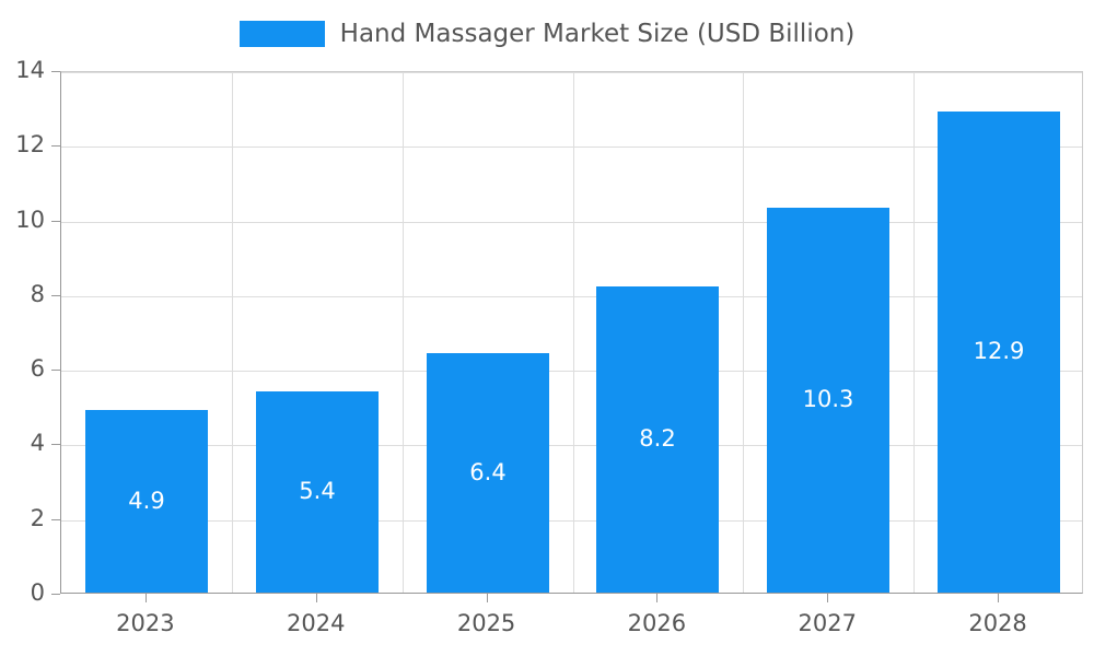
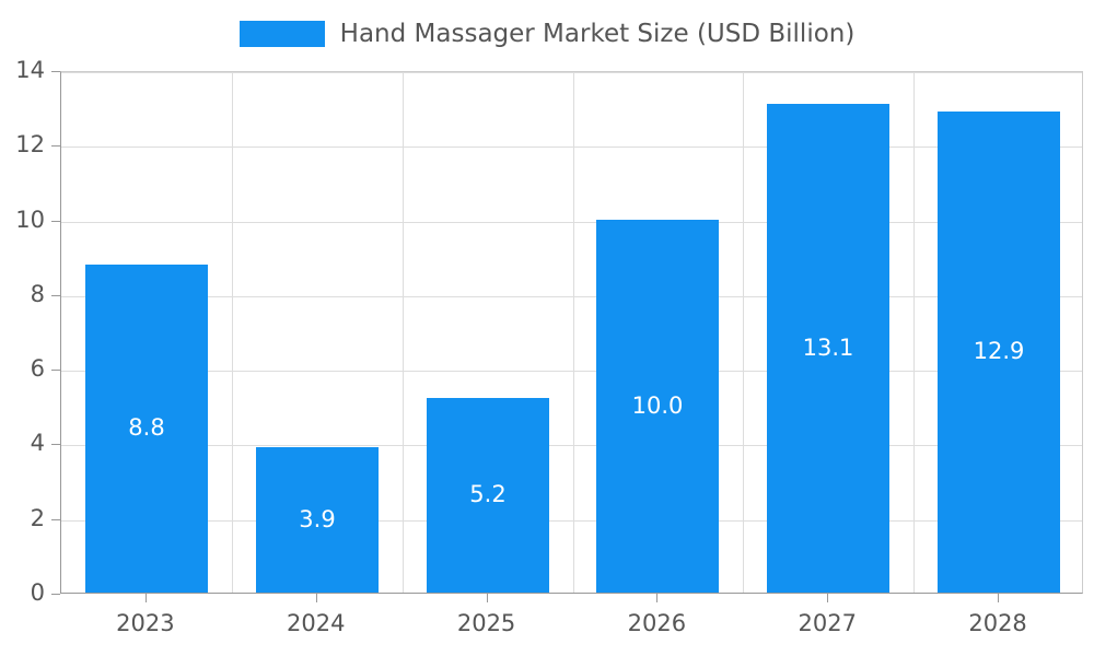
2023: 4.9 -> 8.8
2024: 5.4 -> 3.9
2025: 6.4 -> 5.2
2026: 8.2 -> 10.0
2027: 10.3 -> 13.1
